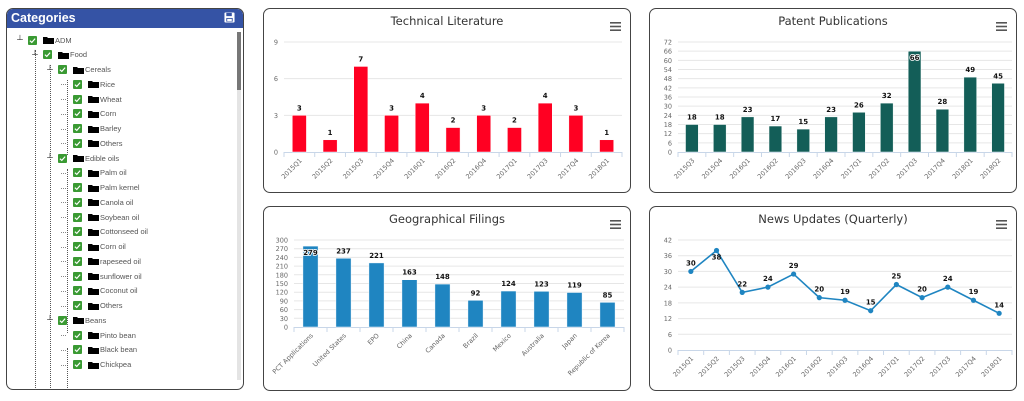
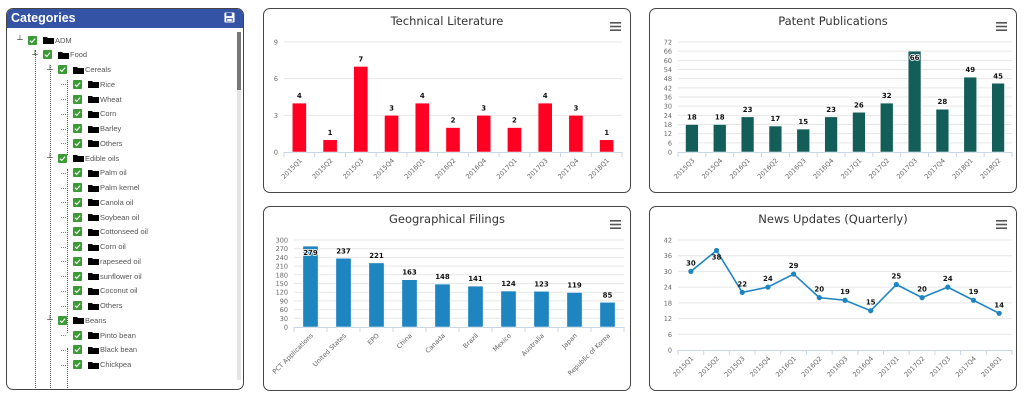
Technical Literature/2015Q1: 3 -> 4
Geographical Filings/Brazil: 92 -> 141
